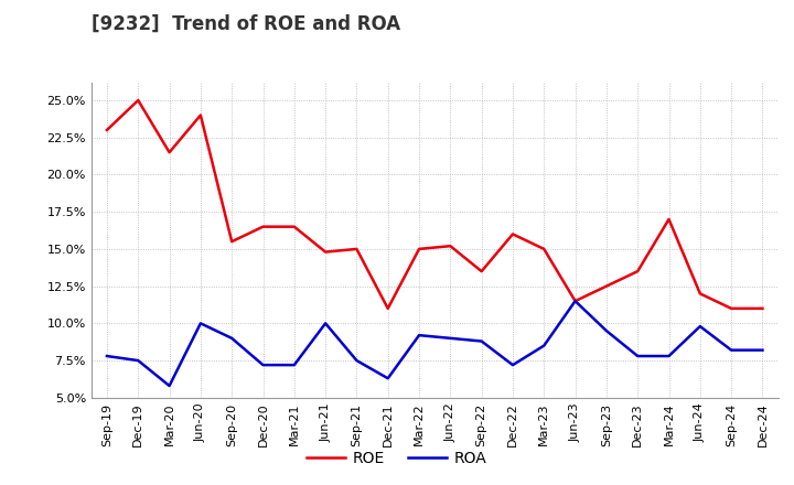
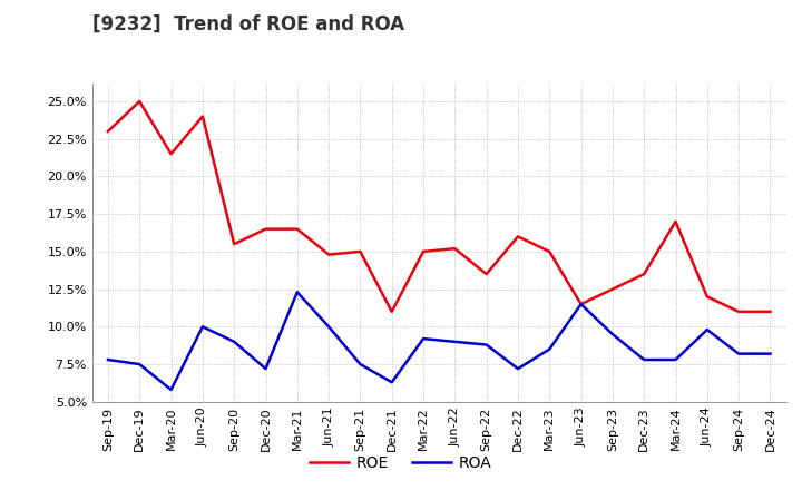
ROA/Mar-21: 7.2% -> 12.3%
